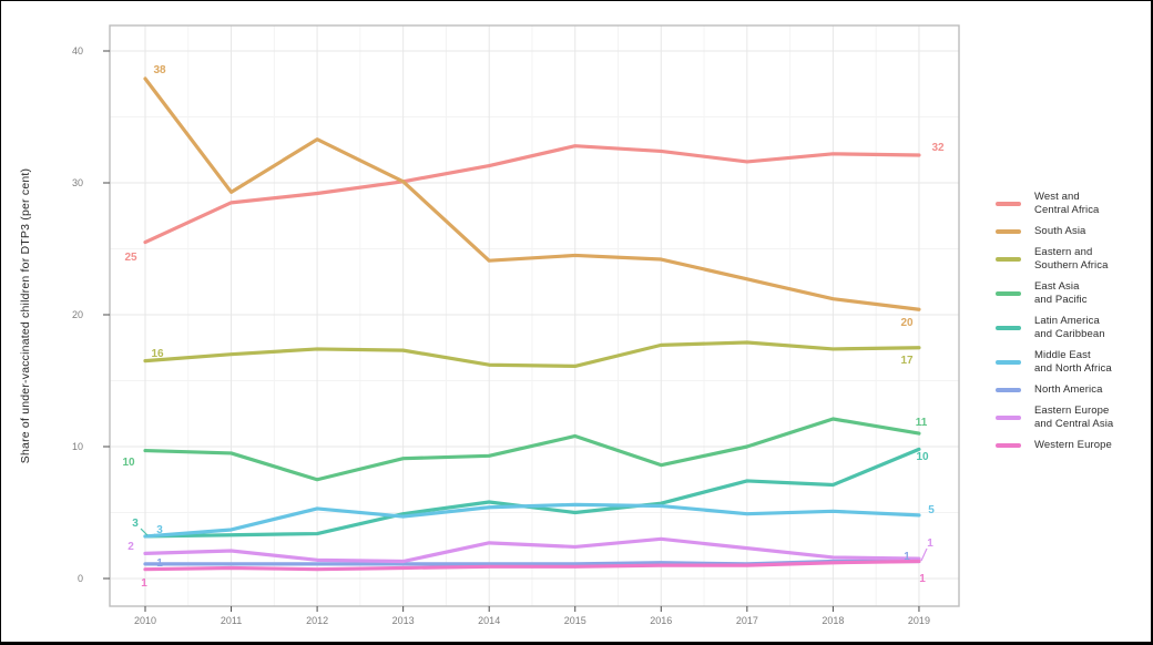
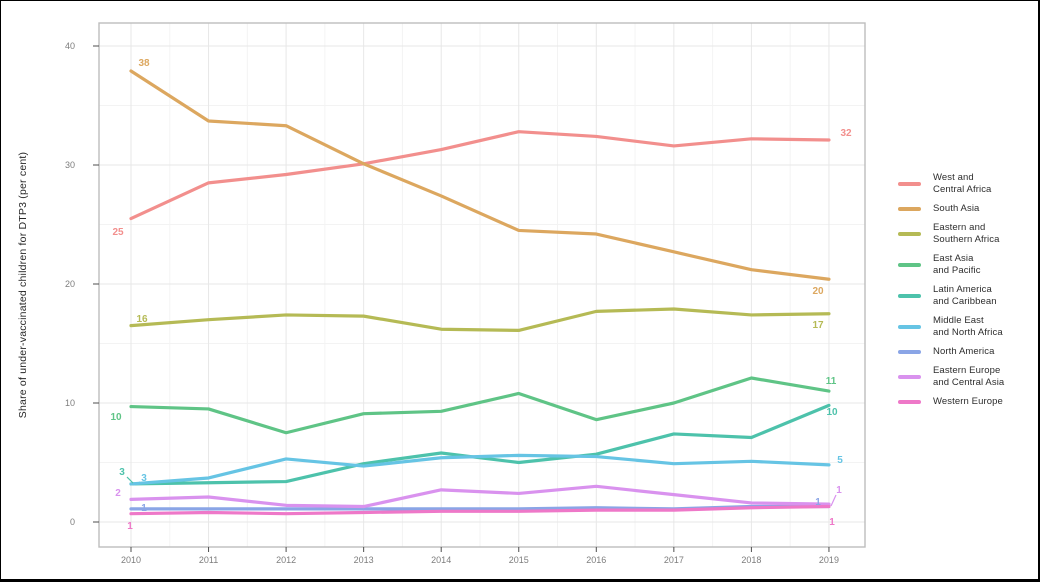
South Asia/2011: 29.3 -> 33.7
South Asia/2014: 24.1 -> 27.4
